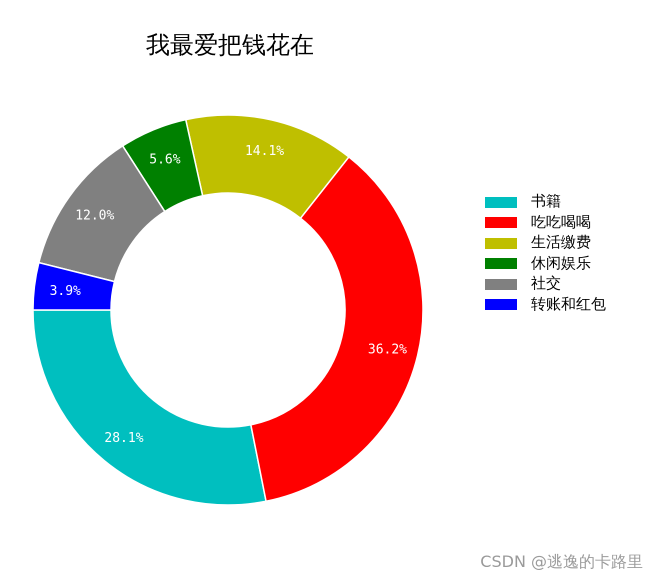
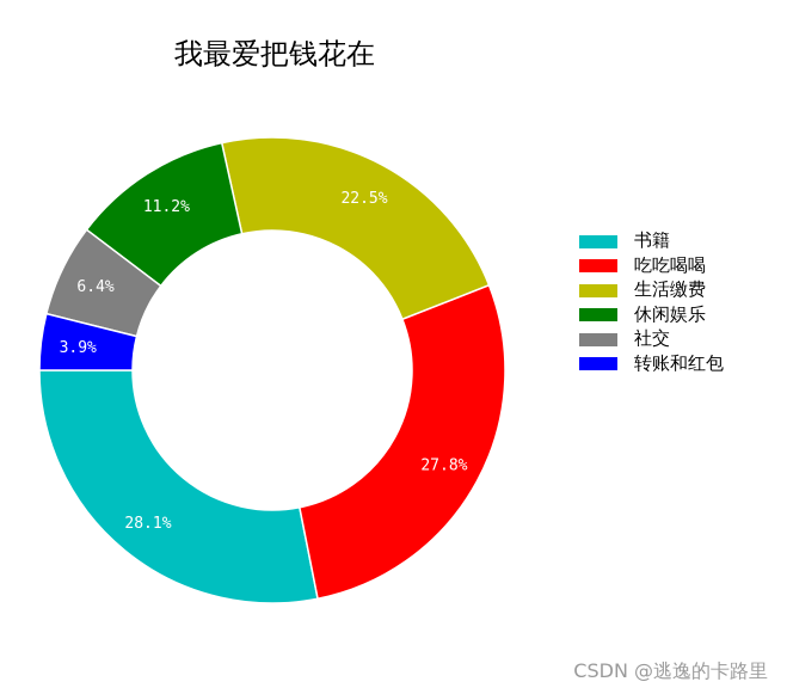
吃吃喝喝: 36.2% -> 27.8%
生活缴费: 14.1% -> 22.5%
休闲娱乐: 5.6% -> 11.2%
社交: 12.0% -> 6.4%
